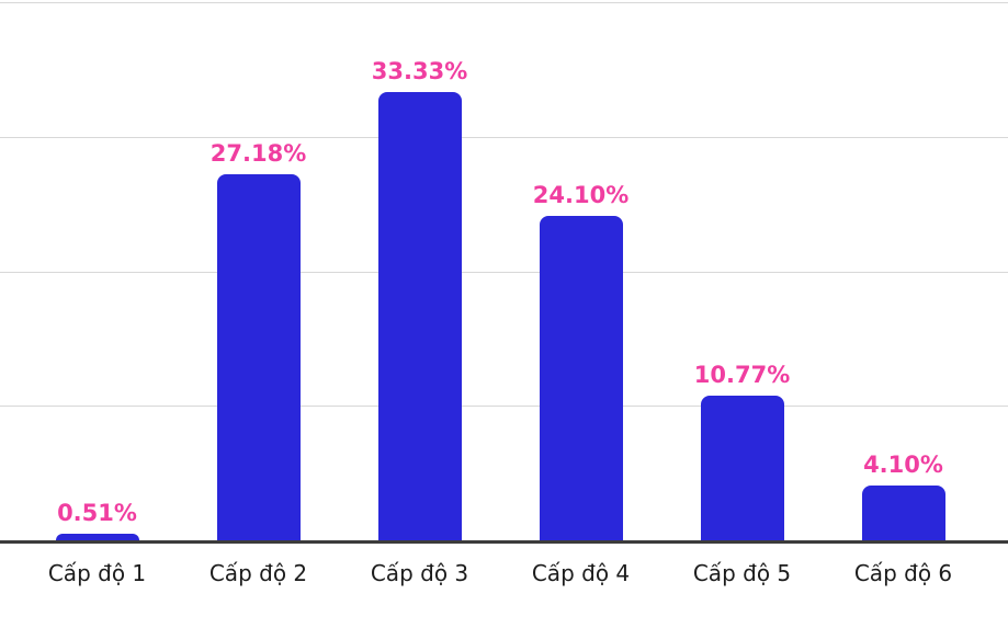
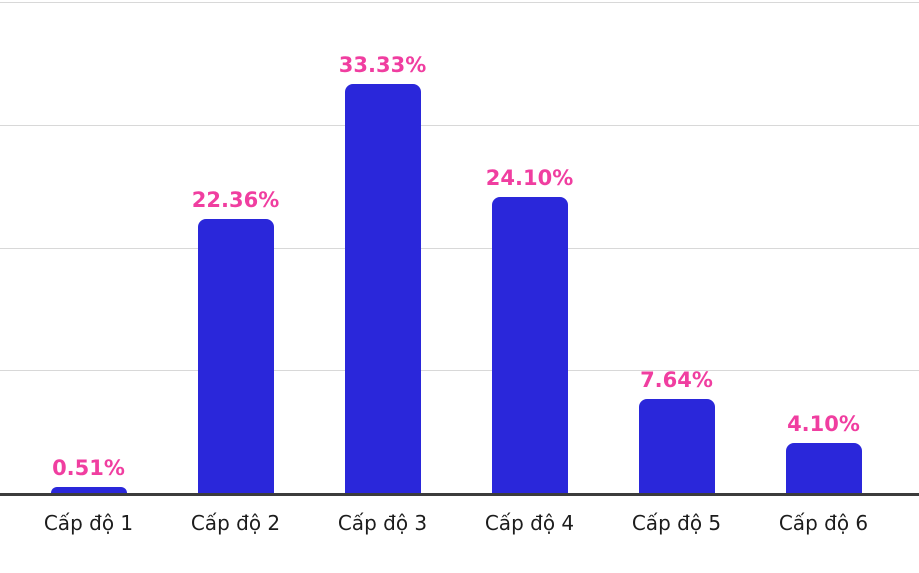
Cấp độ 2: 27.18% -> 22.36%
Cấp độ 5: 10.77% -> 7.64%
